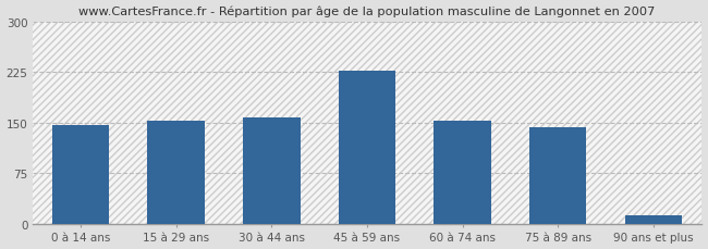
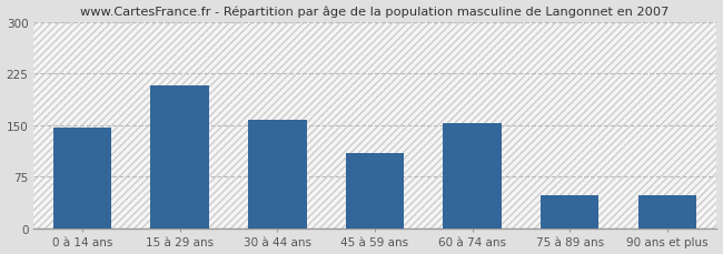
15 à 29 ans: 153 -> 208
45 à 59 ans: 228 -> 110
75 à 89 ans: 143 -> 48
90 ans et plus: 12 -> 48
